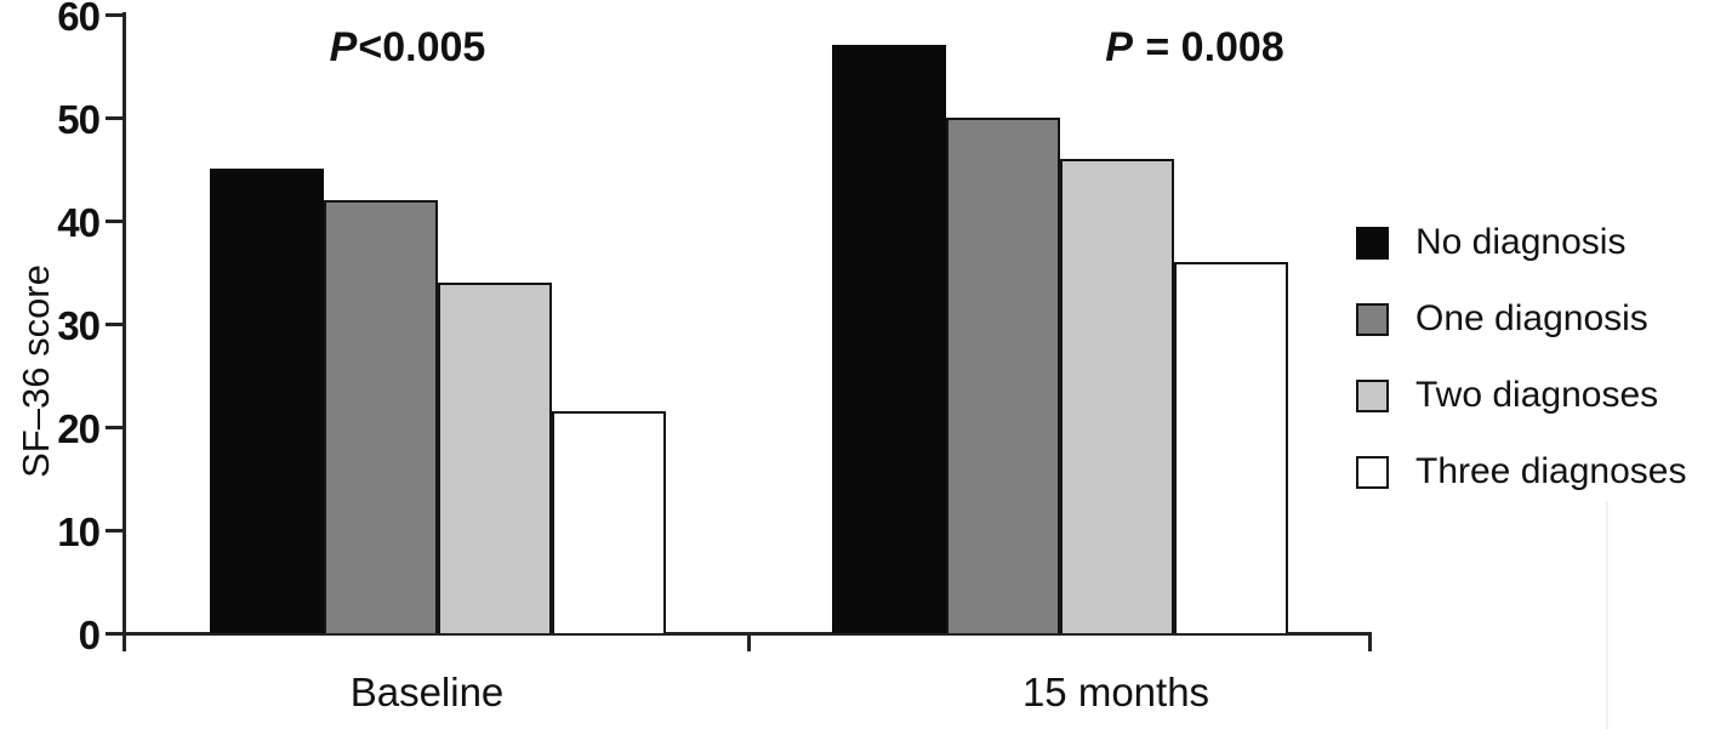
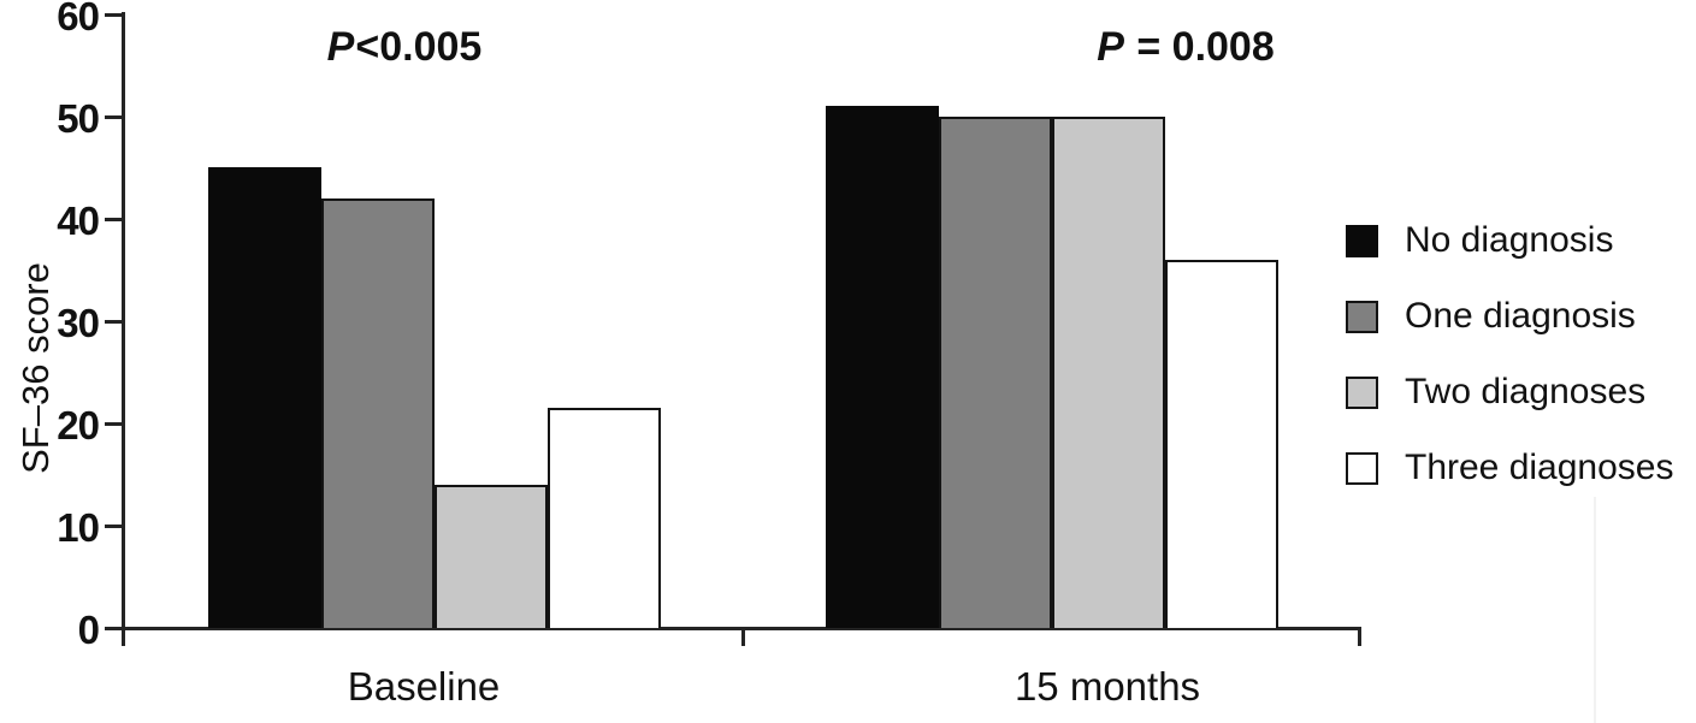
Two diagnoses/Baseline: 34 -> 14
No diagnosis/15 months: 57 -> 51
Two diagnoses/15 months: 46 -> 50
